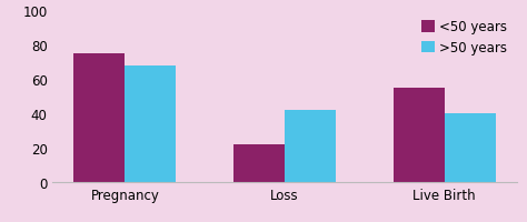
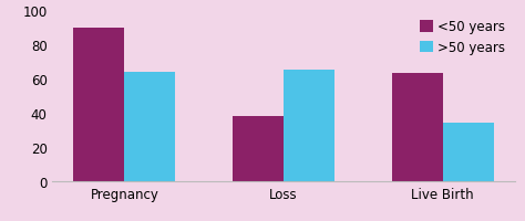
<50 years/Pregnancy: 75 -> 90
>50 years/Pregnancy: 68 -> 64
<50 years/Loss: 22 -> 38
>50 years/Loss: 42 -> 65
<50 years/Live Birth: 55 -> 63
>50 years/Live Birth: 40 -> 34
